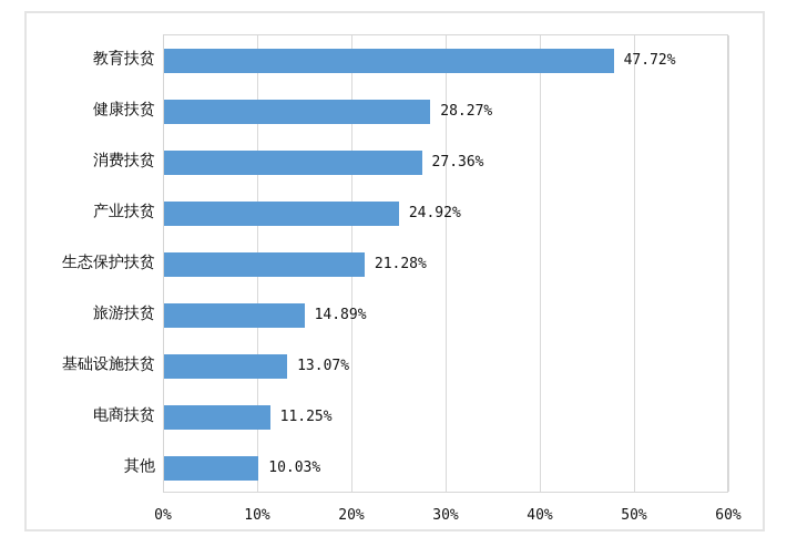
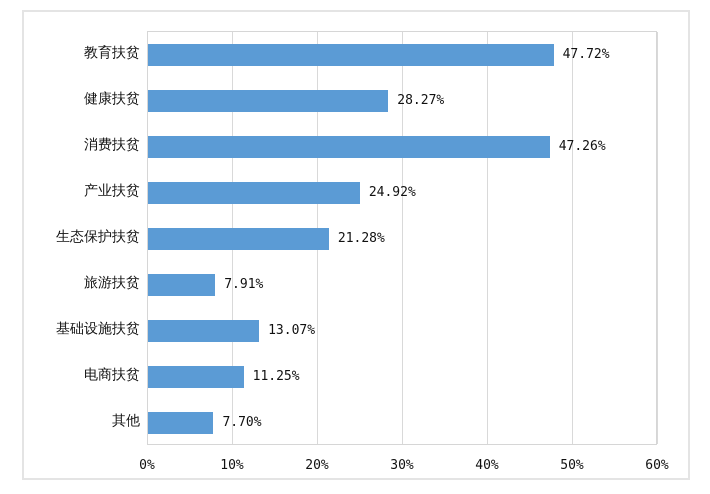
消费扶贫: 27.36% -> 47.26%
旅游扶贫: 14.89% -> 7.91%
其他: 10.03% -> 7.70%
